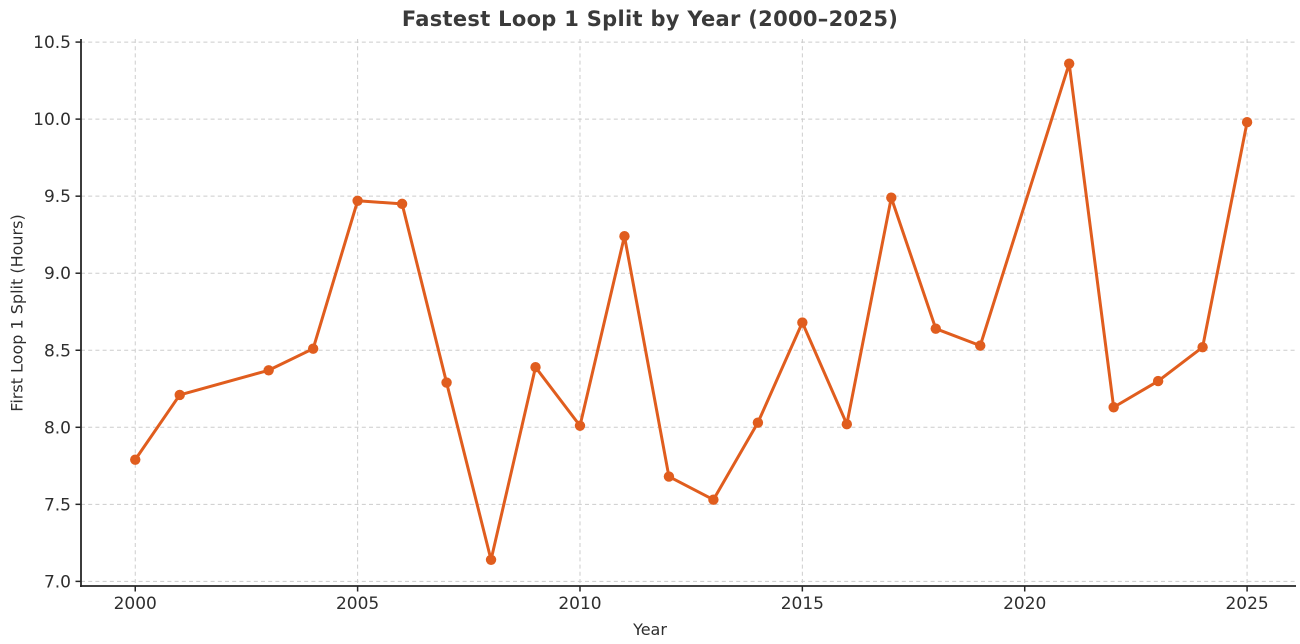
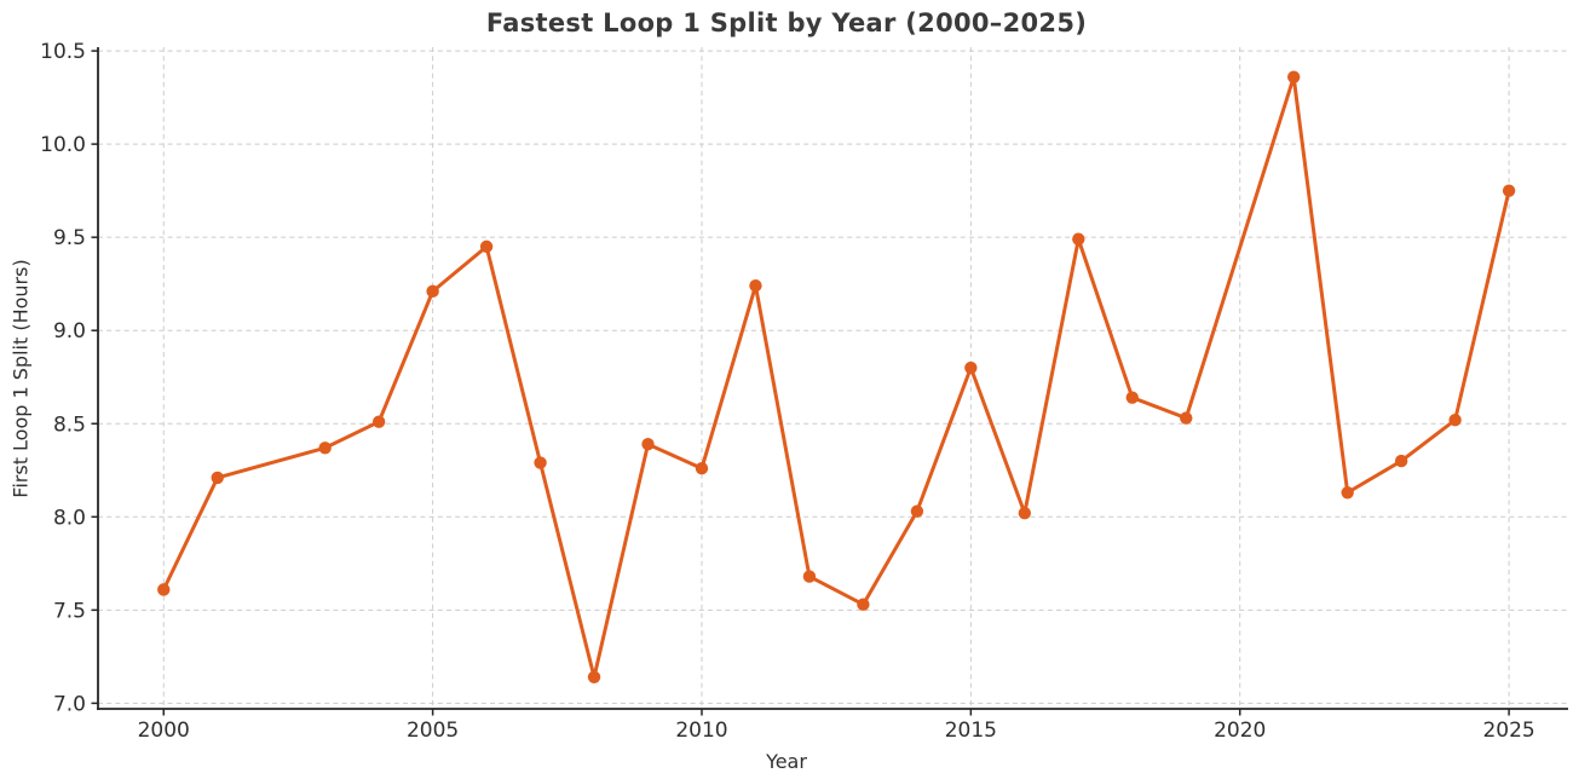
2000: 7.79 -> 7.61
2005: 9.47 -> 9.21
2010: 8.01 -> 8.26
2015: 8.68 -> 8.80
2025: 9.98 -> 9.75
